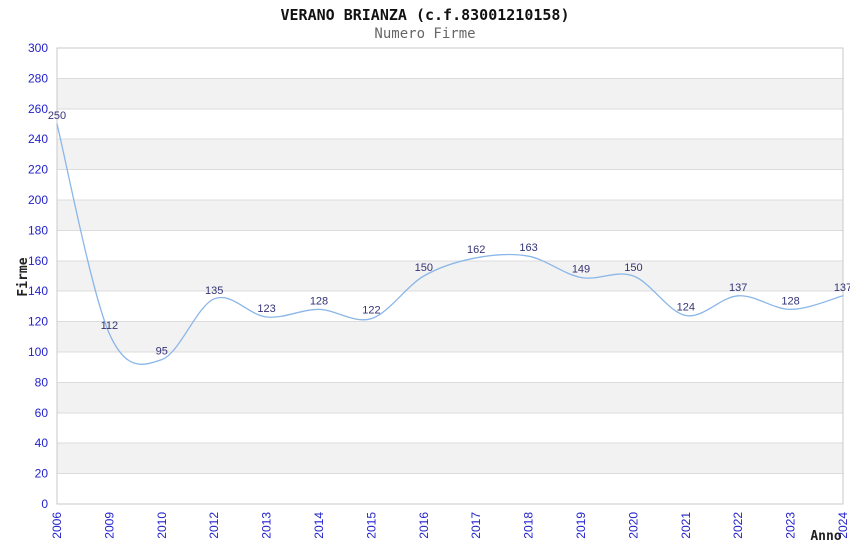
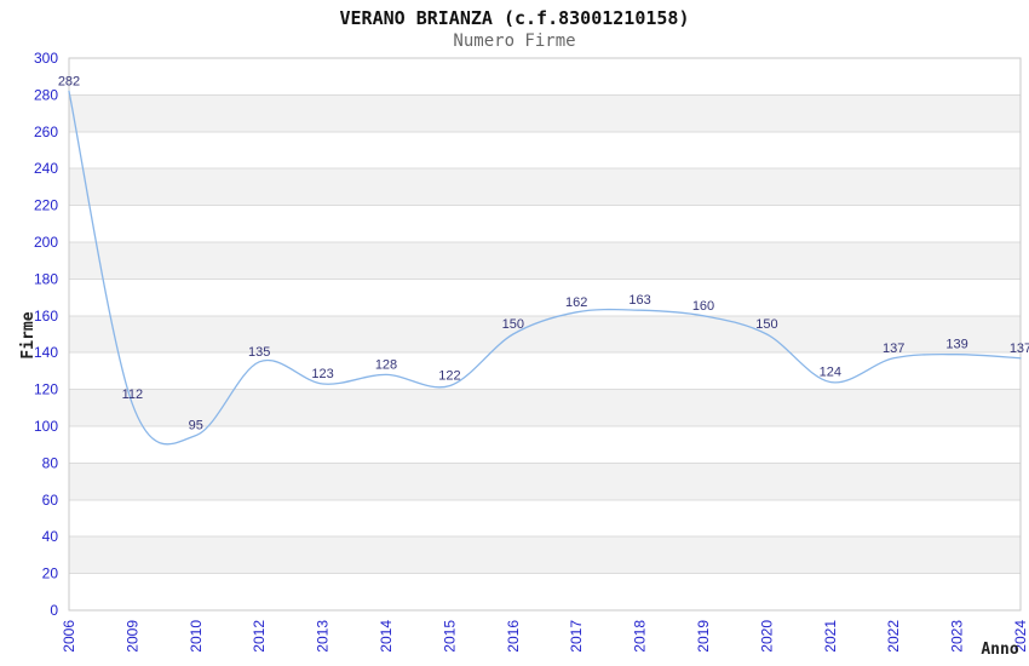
2006: 250 -> 282
2019: 149 -> 160
2023: 128 -> 139
